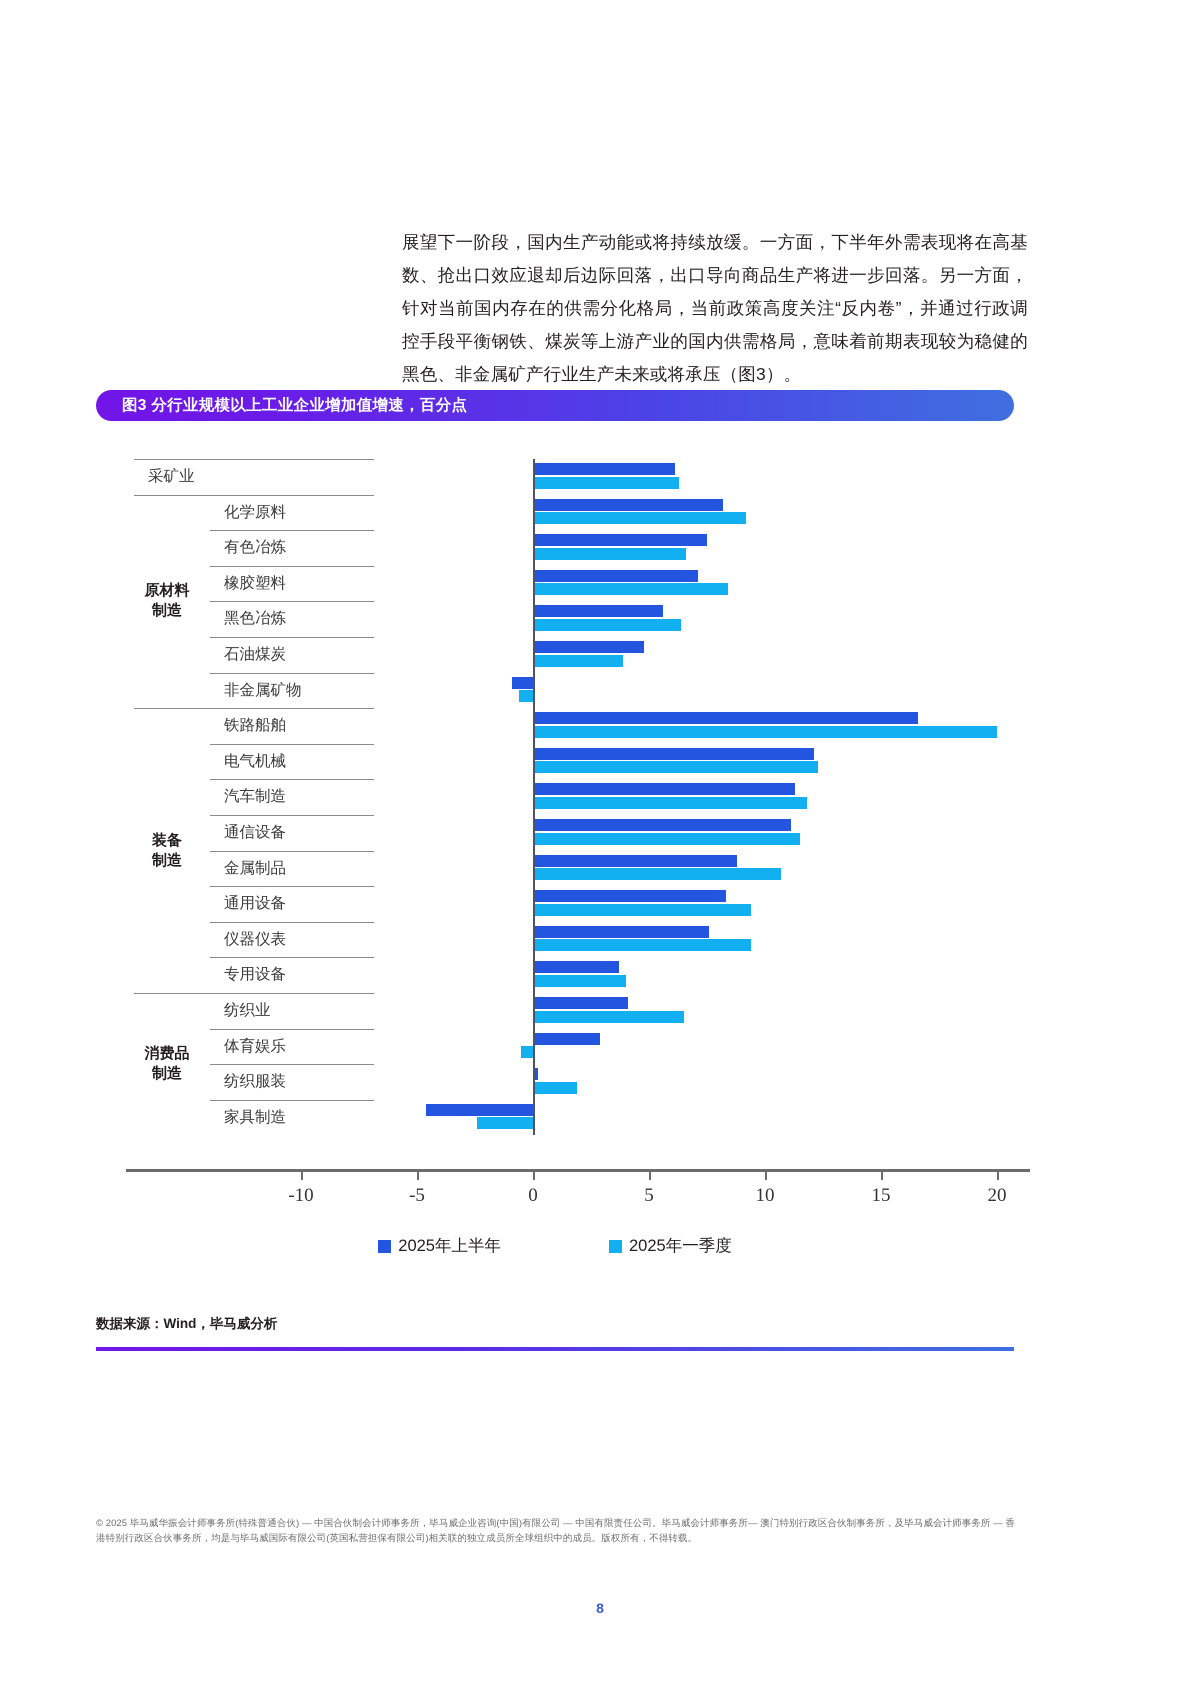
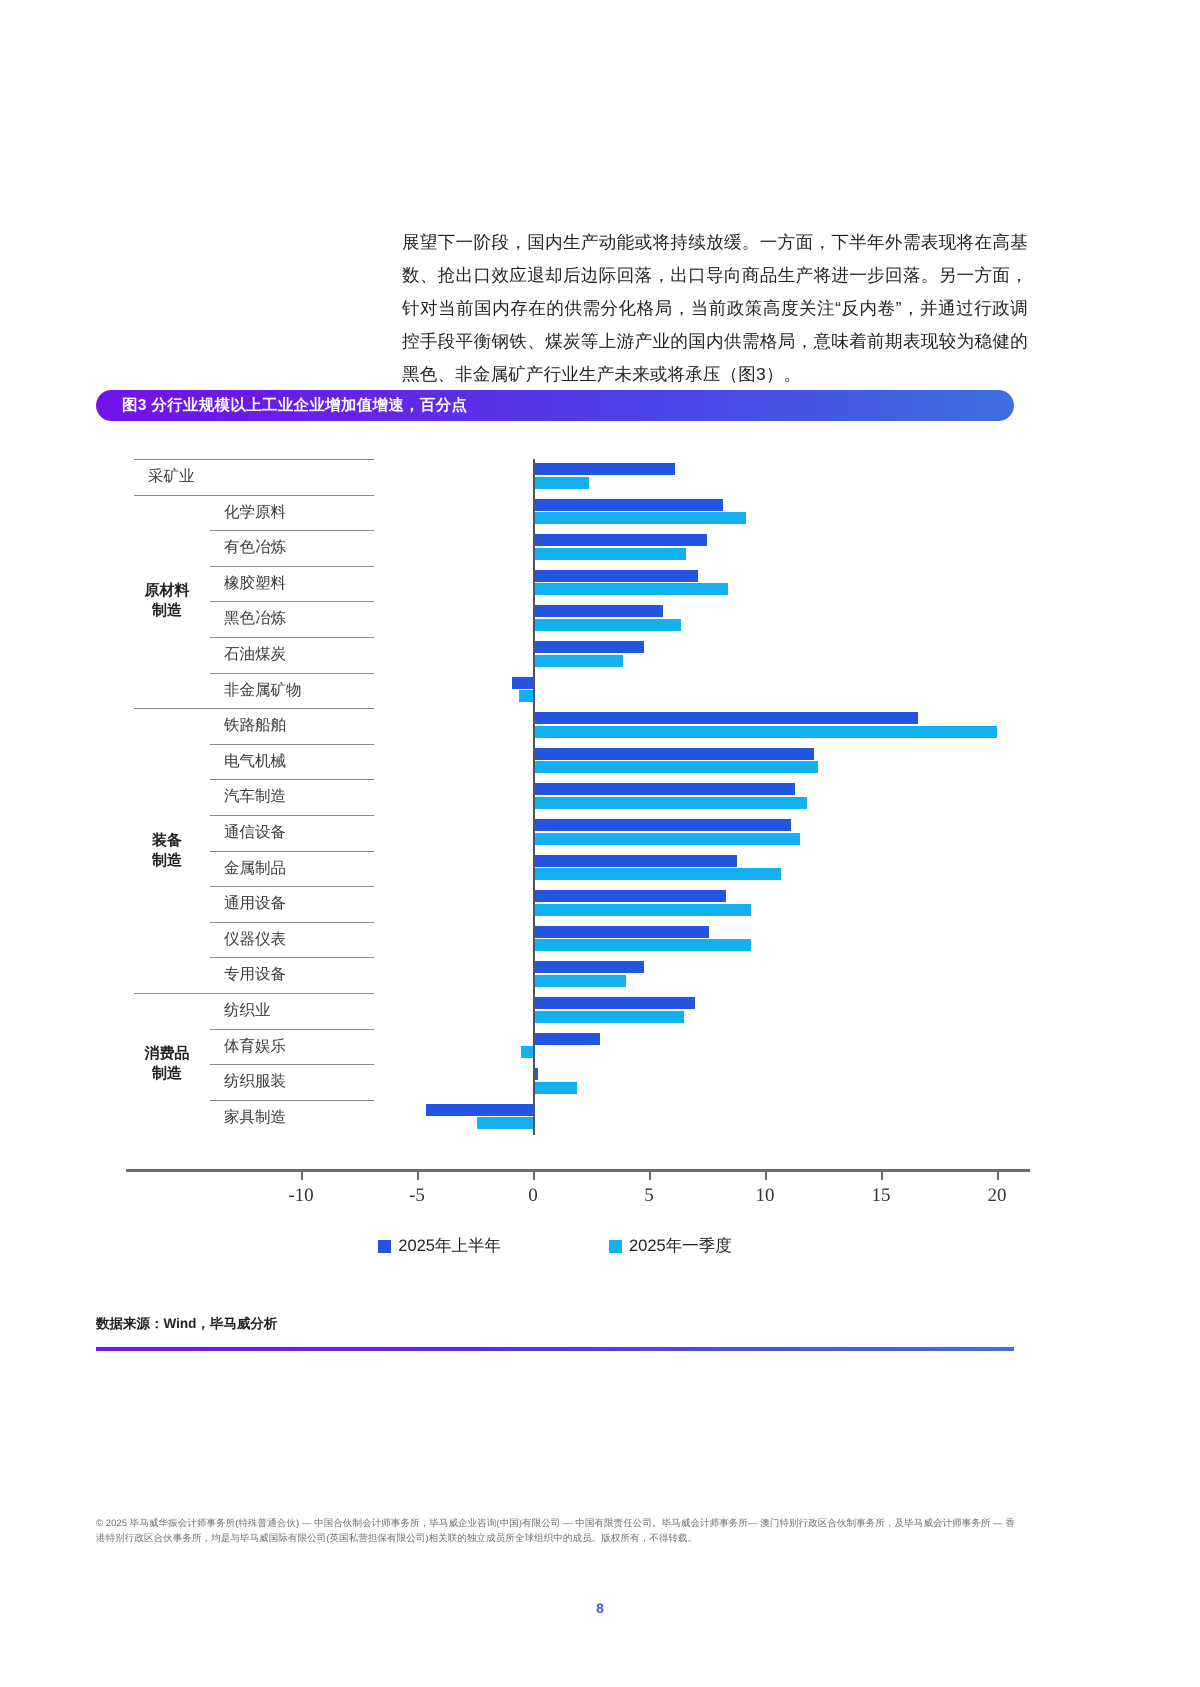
2025年一季度/采矿业: 6.3 -> 2.4
2025年上半年/专用设备: 3.7 -> 4.8
2025年上半年/纺织业: 4.1 -> 7.0
